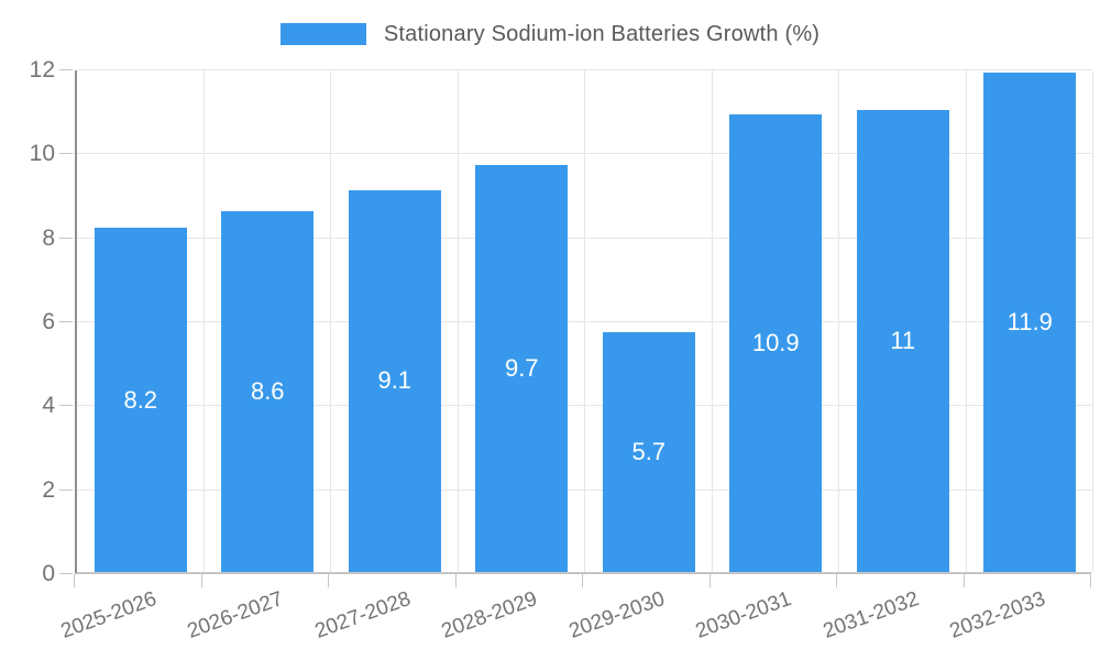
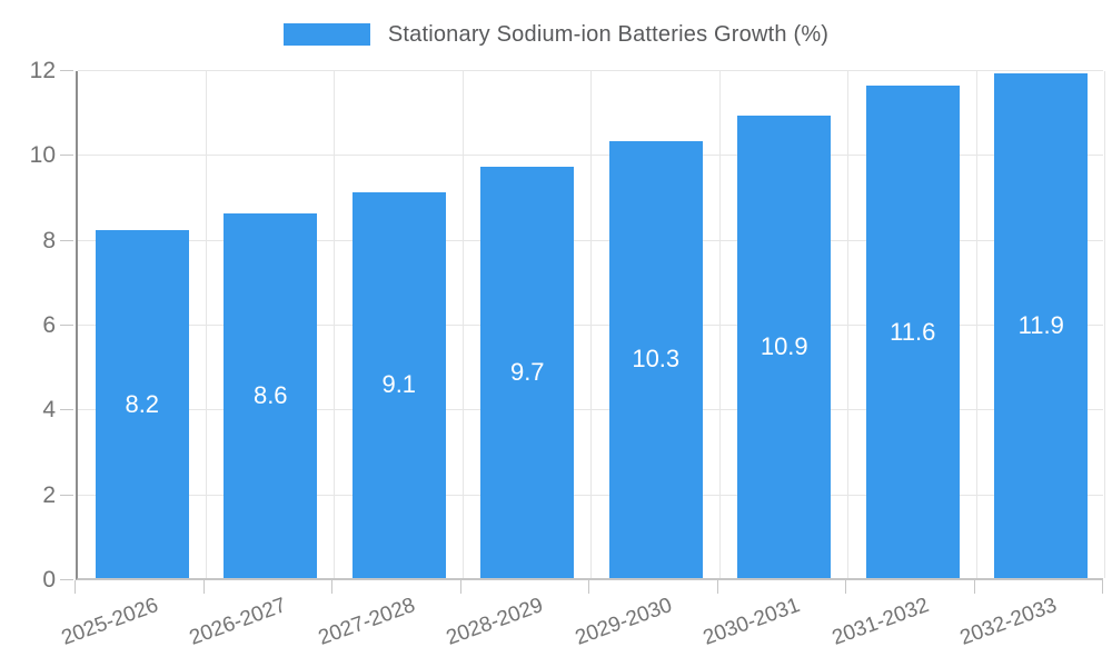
2029-2030: 5.7 -> 10.3
2031-2032: 11 -> 11.6
